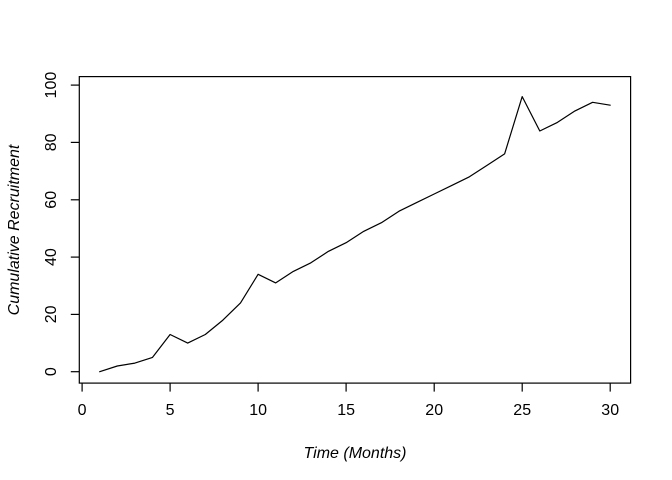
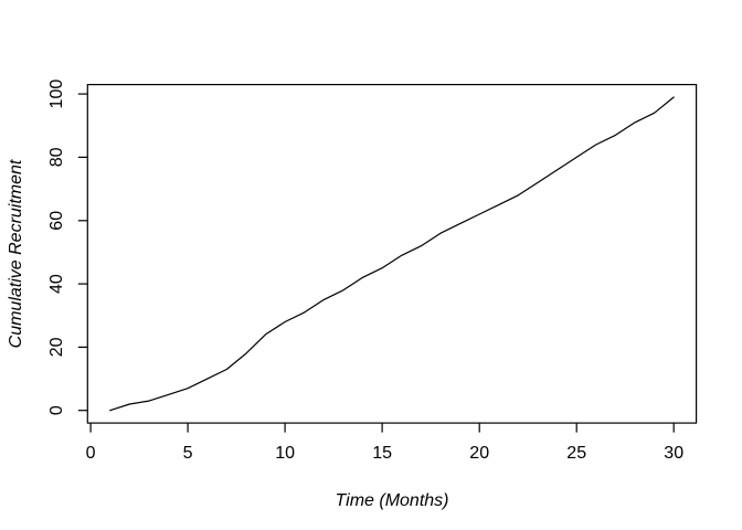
5: 13 -> 7
10: 34 -> 28
25: 96 -> 80
30: 93 -> 99
